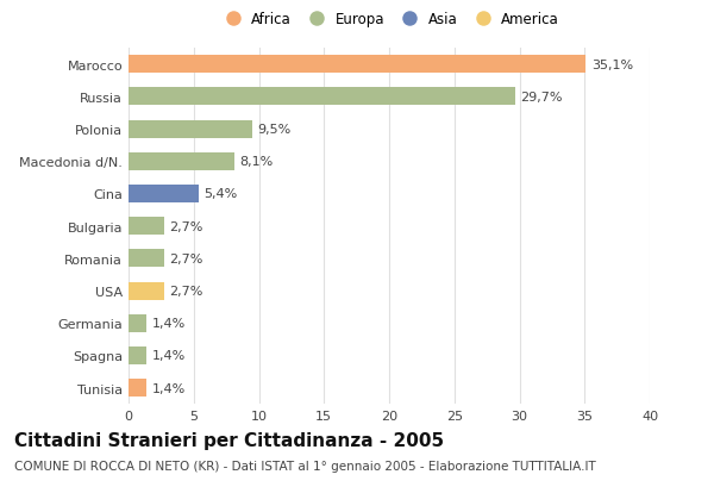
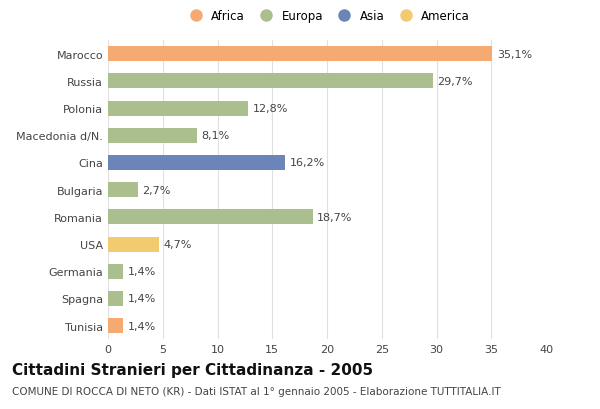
Polonia: 9,5% -> 12,8%
Cina: 5,4% -> 16,2%
Romania: 2,7% -> 18,7%
USA: 2,7% -> 4,7%
